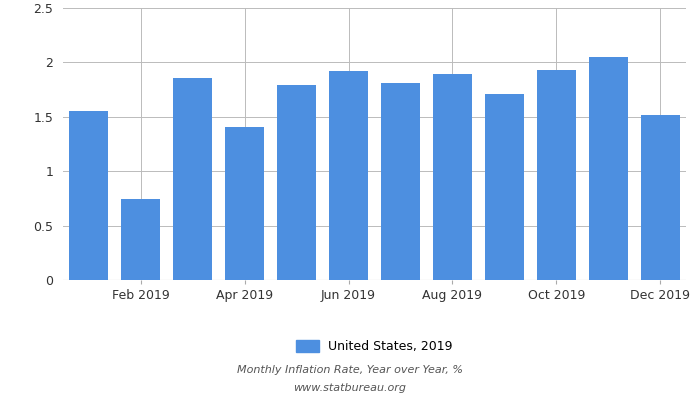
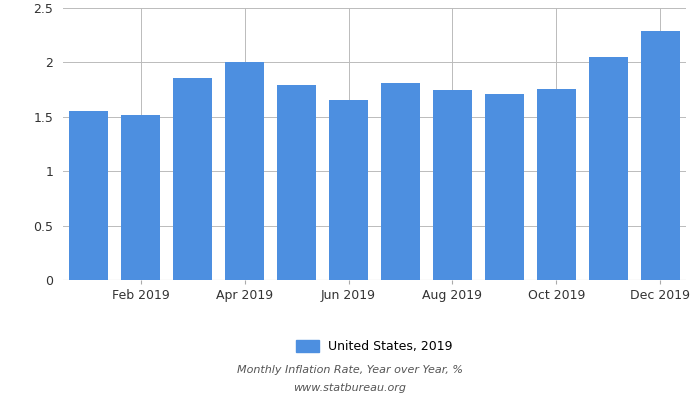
Feb 2019: 0.74 -> 1.52
Apr 2019: 1.41 -> 2.00
Jun 2019: 1.92 -> 1.65
Aug 2019: 1.89 -> 1.75
Oct 2019: 1.93 -> 1.76
Dec 2019: 1.52 -> 2.29
